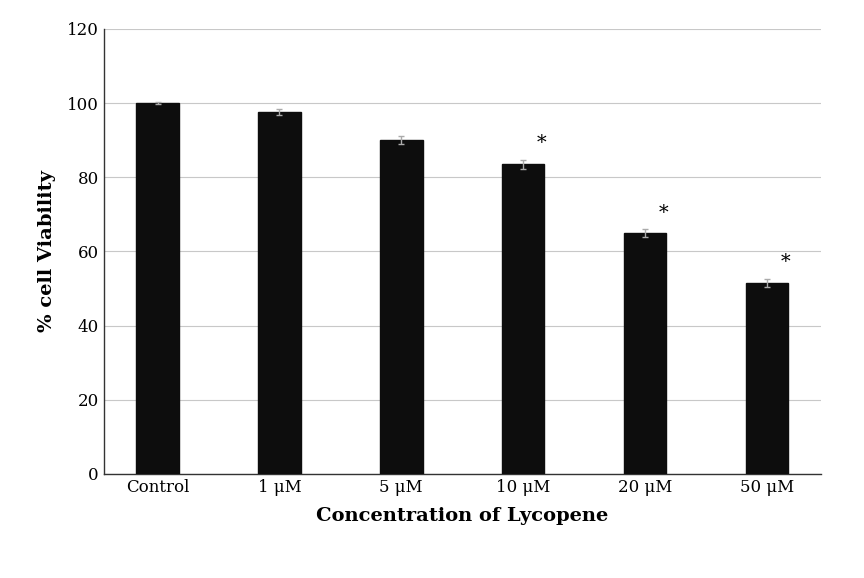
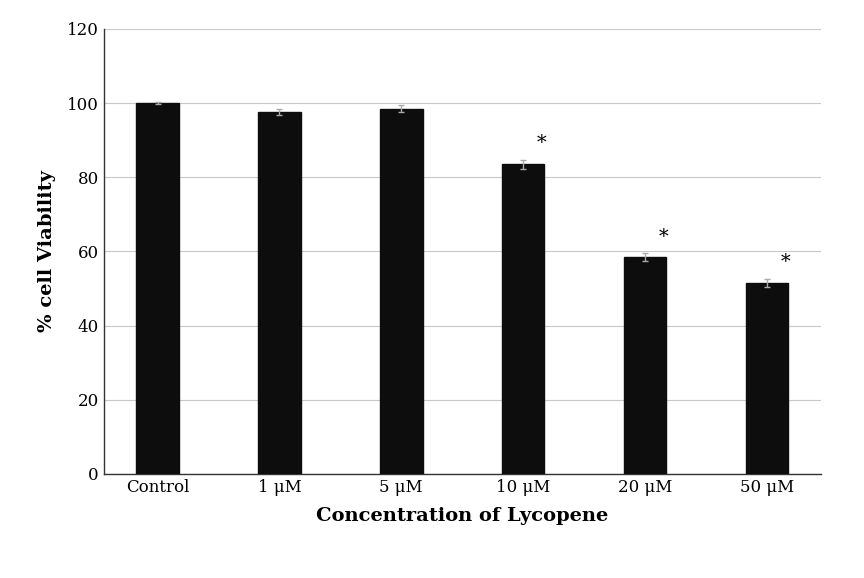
5 μM: 90.0 -> 98.5
20 μM: 65.0 -> 58.5
